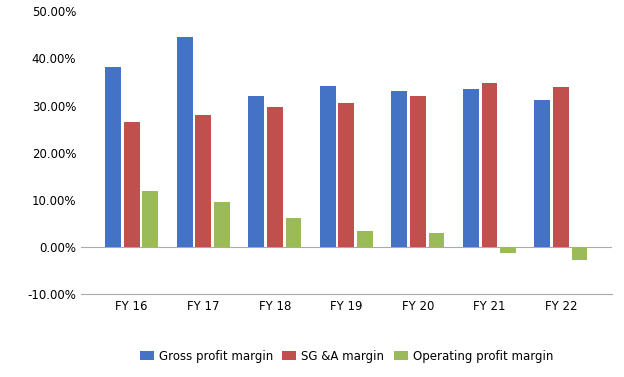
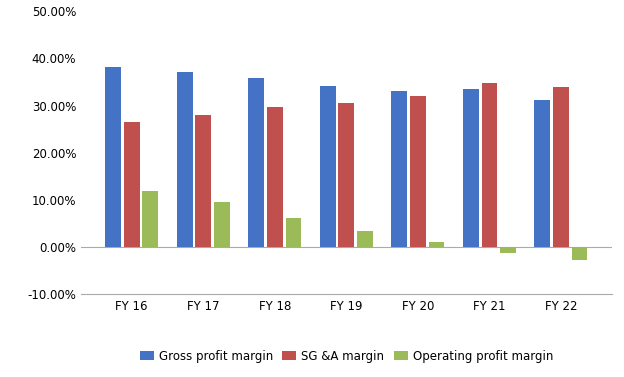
Gross profit margin/FY 17: 44.5% -> 37.2%
Gross profit margin/FY 18: 32.0% -> 35.8%
Operating profit margin/FY 20: 3.0% -> 1.1%
